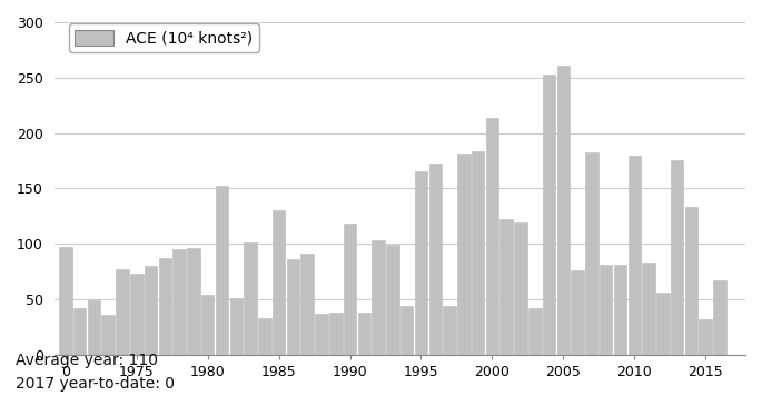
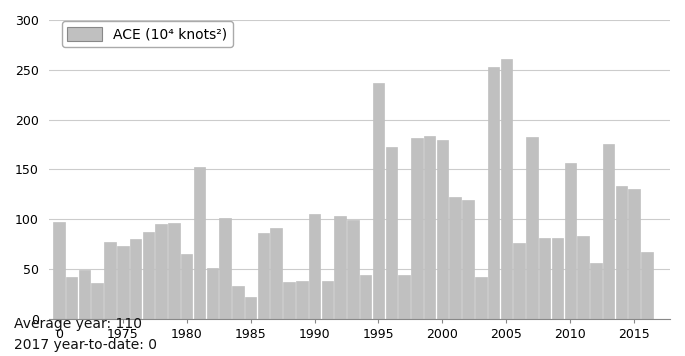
1980: 54 -> 65
1985: 130 -> 22
1990: 118 -> 105
1995: 166 -> 237
2000: 214 -> 180
2010: 180 -> 157
2015: 32 -> 130
